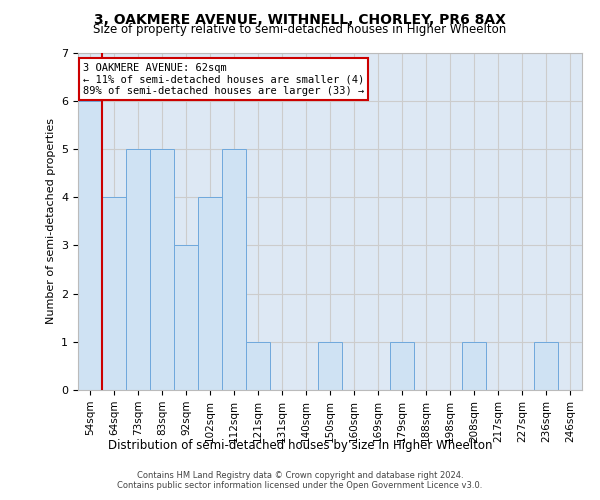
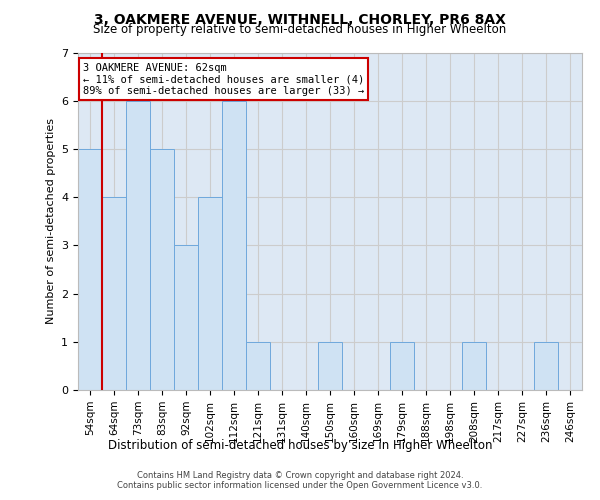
54sqm: 6 -> 5
73sqm: 5 -> 6
112sqm: 5 -> 6
